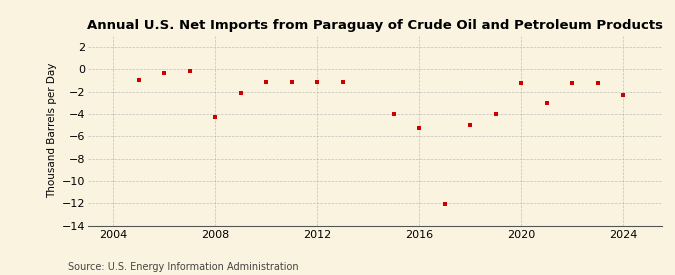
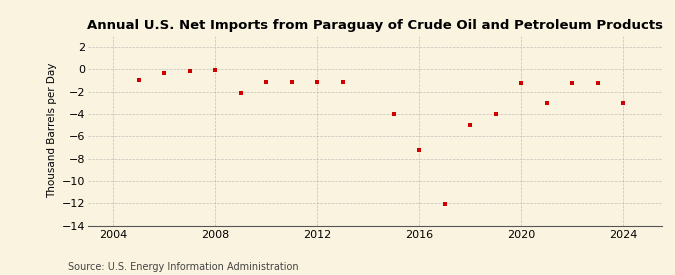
2008: -4.3 -> -0.1
2016: -5.3 -> -7.2
2024: -2.3 -> -3.0
